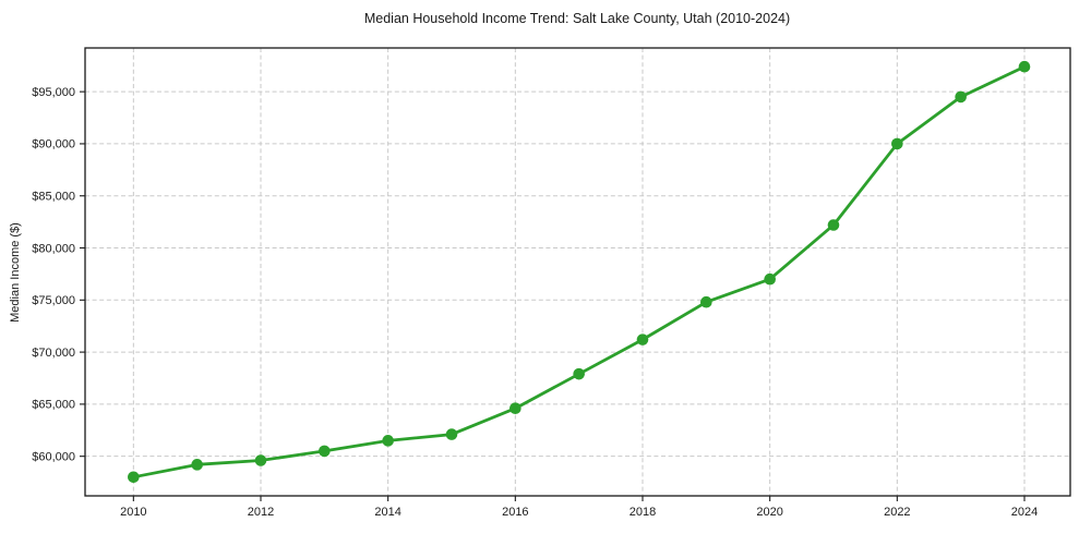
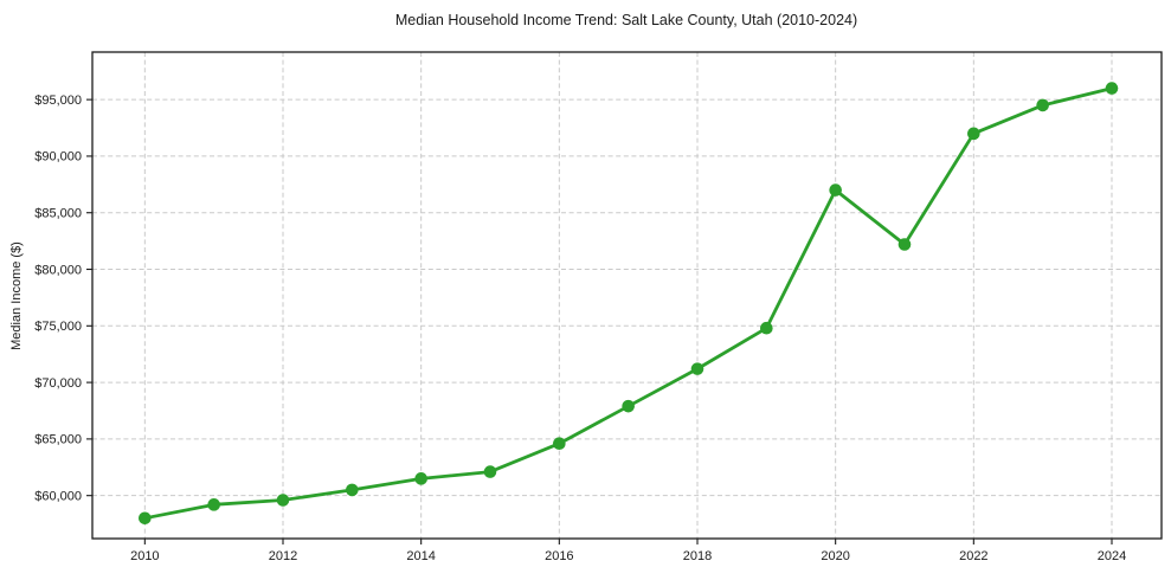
2020: $77000 -> $87000
2022: $90000 -> $92000
2024: $97000 -> $96000
